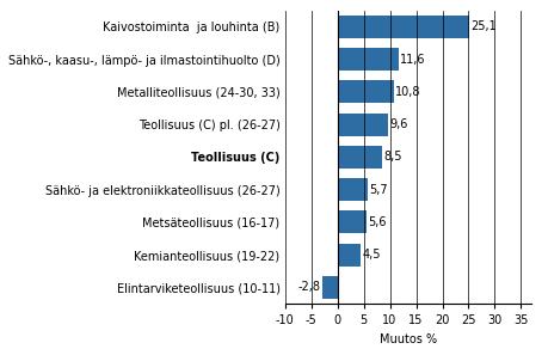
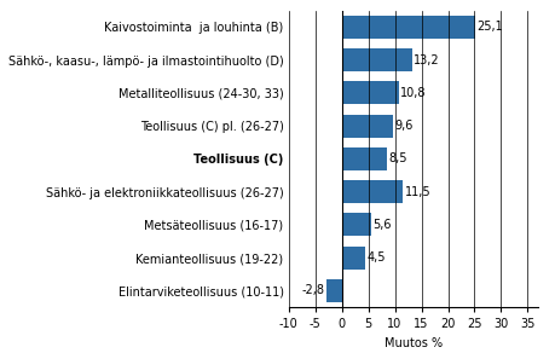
Sähkö-, kaasu-, lämpö- ja ilmastointihuolto (D): 11,6 -> 13,2
Sähkö- ja elektroniikkateollisuus (26-27): 5,7 -> 11,5
